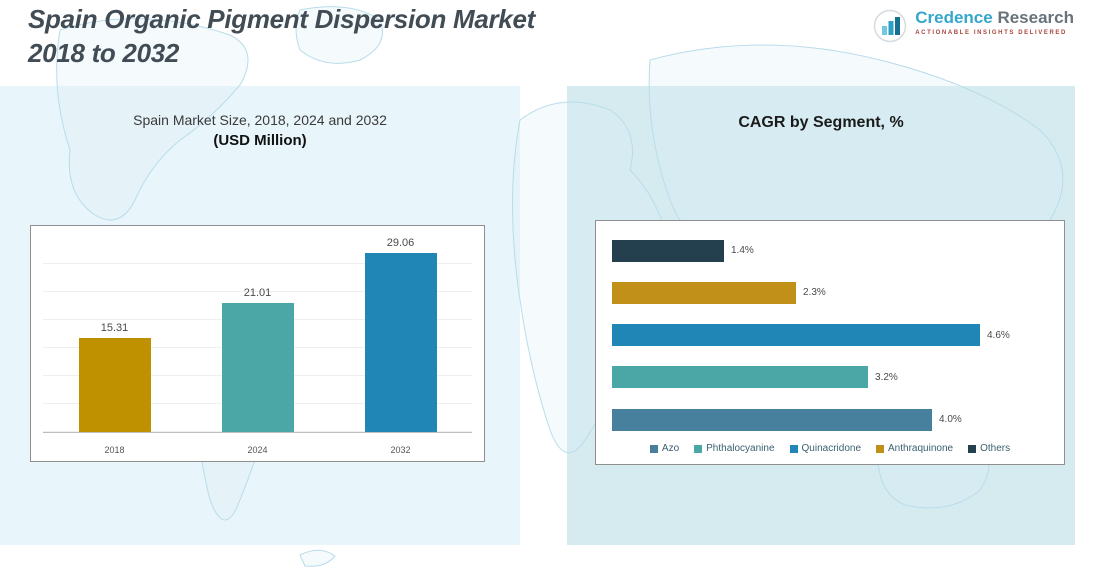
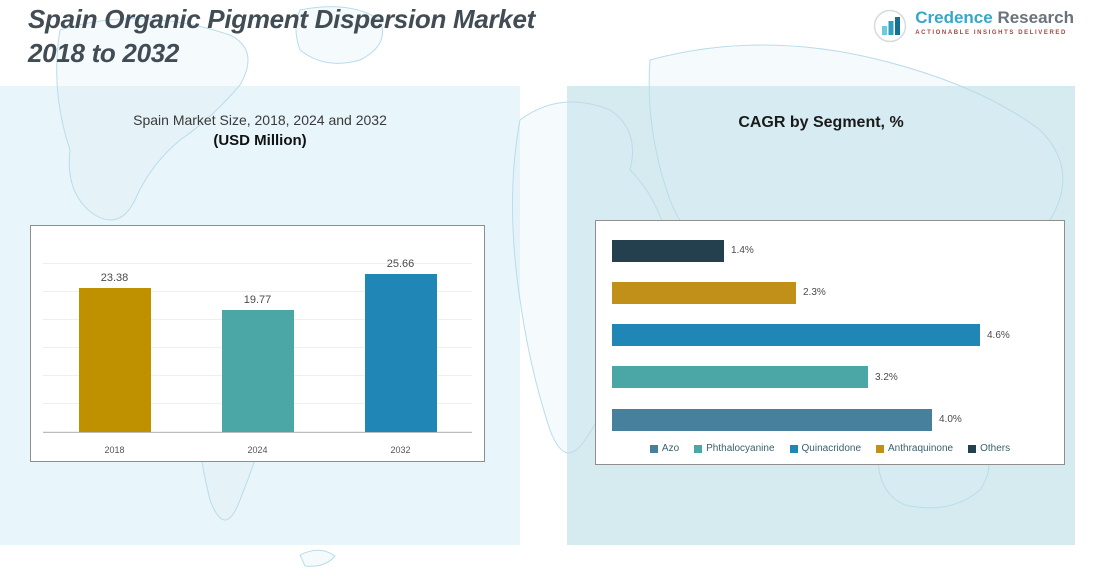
Spain Market Size, 2018, 2024 and 2032/2018: 15.31 -> 23.38
Spain Market Size, 2018, 2024 and 2032/2024: 21.01 -> 19.77
Spain Market Size, 2018, 2024 and 2032/2032: 29.06 -> 25.66
